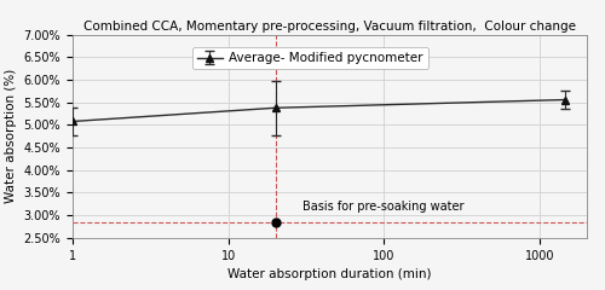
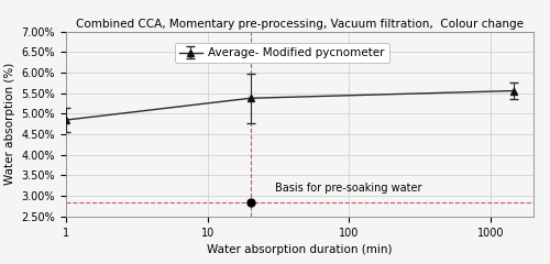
1: 5.08% -> 4.85%
